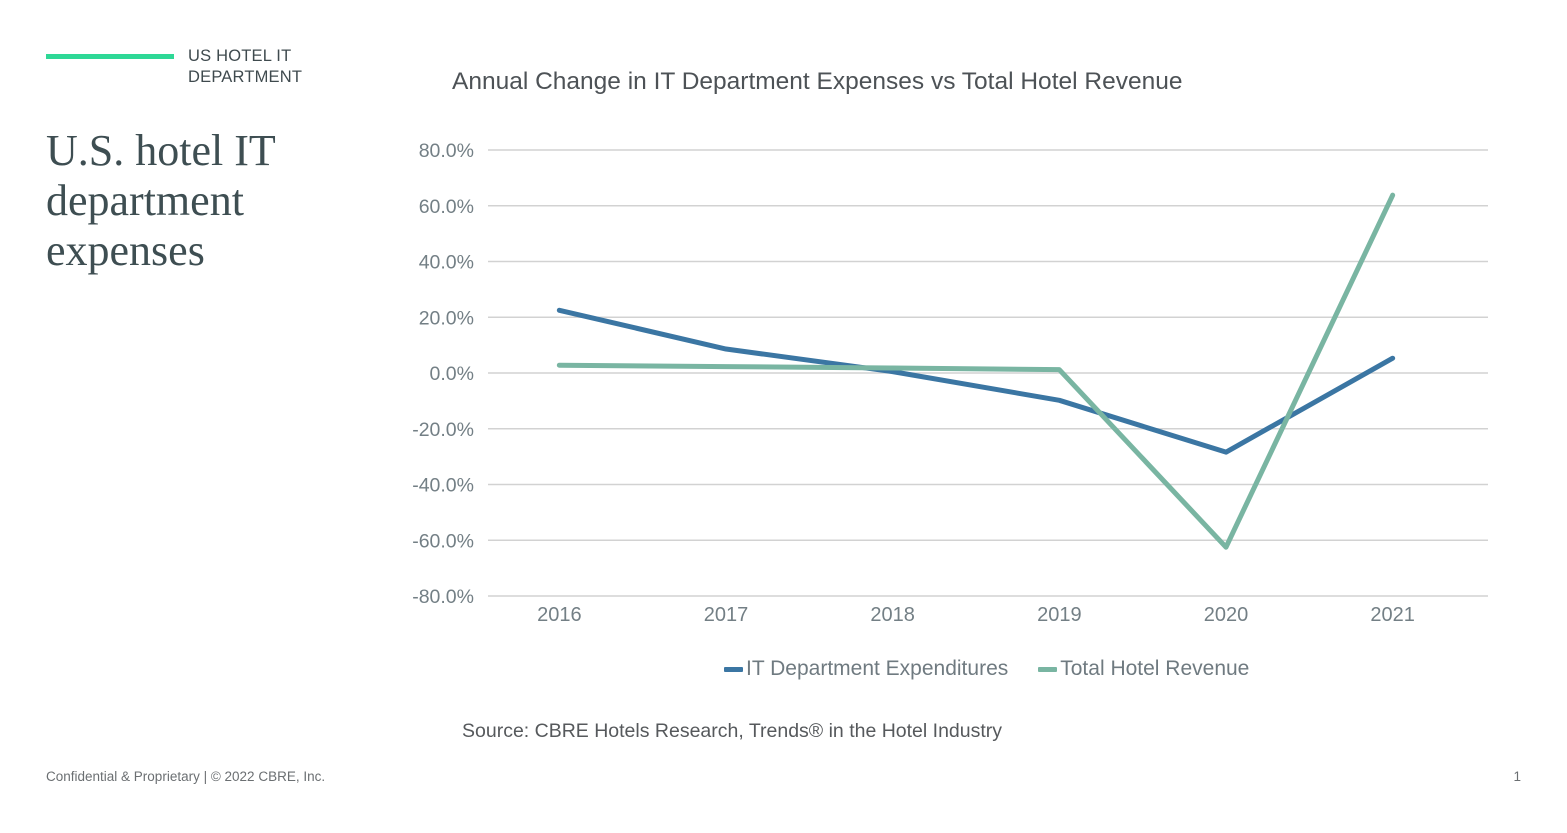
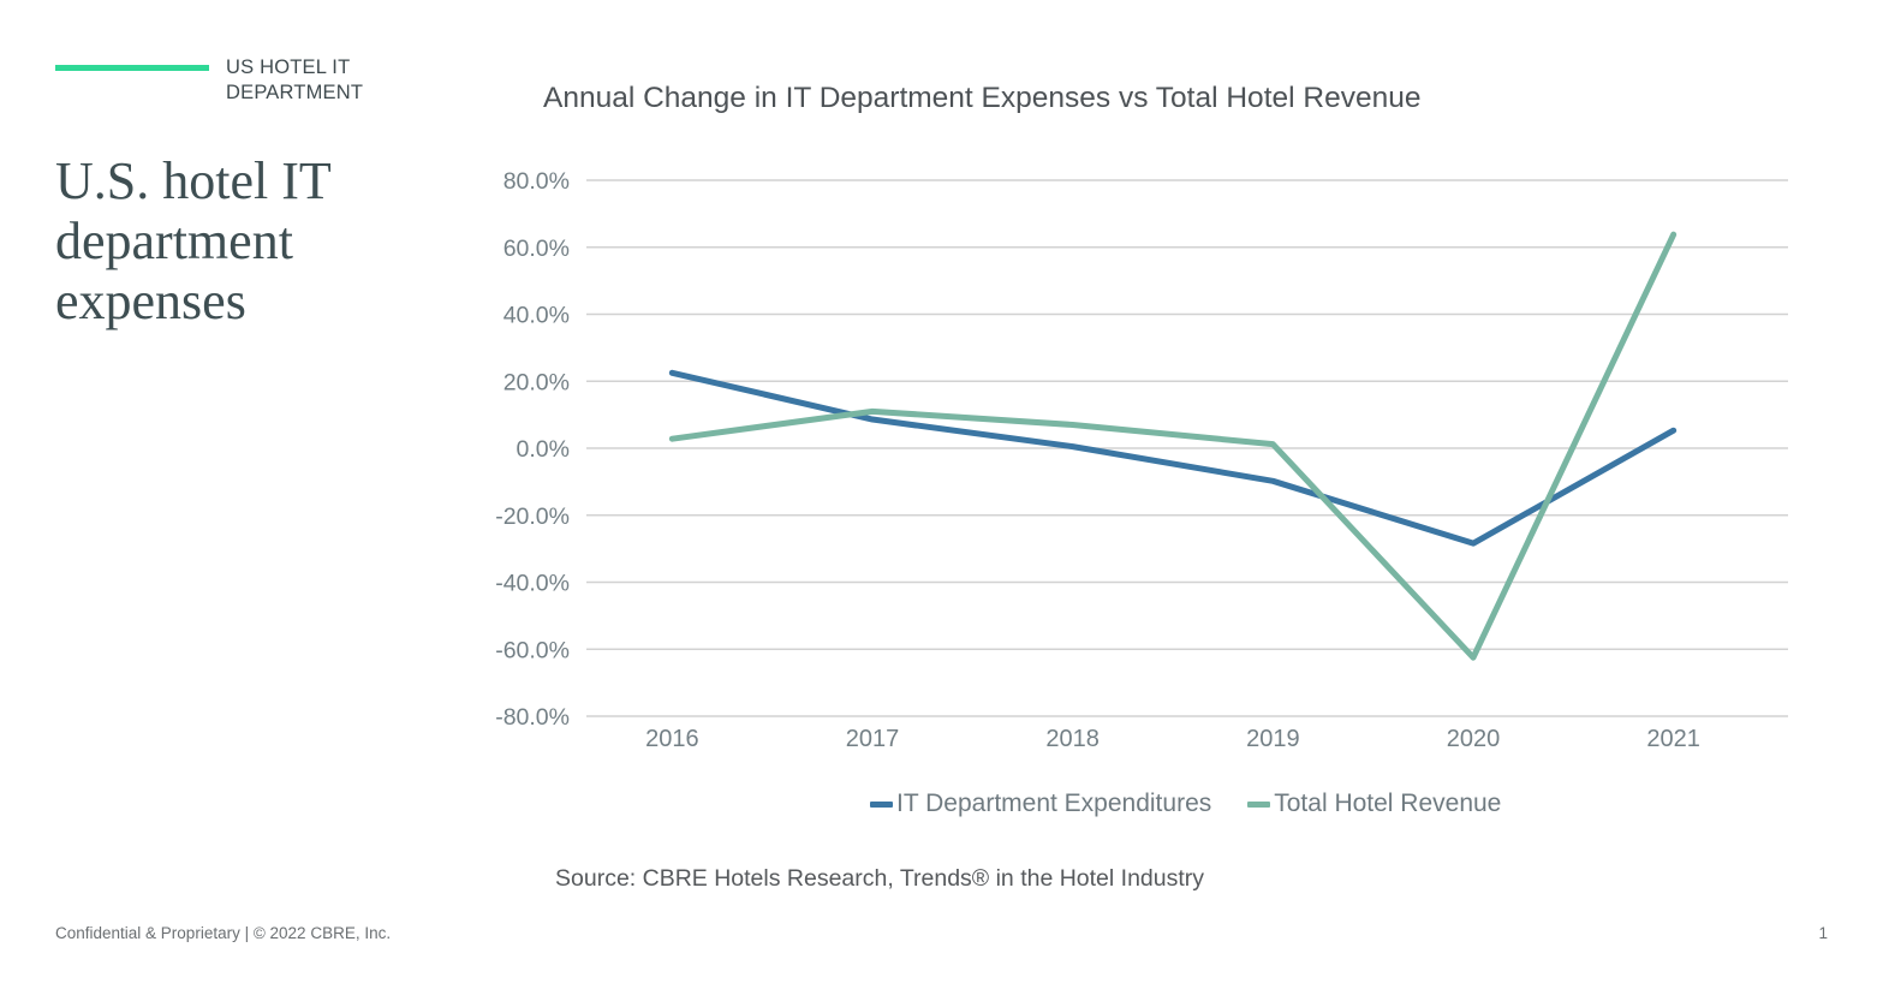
Total Hotel Revenue/2017: 2% -> 11%
Total Hotel Revenue/2018: 2% -> 7%
